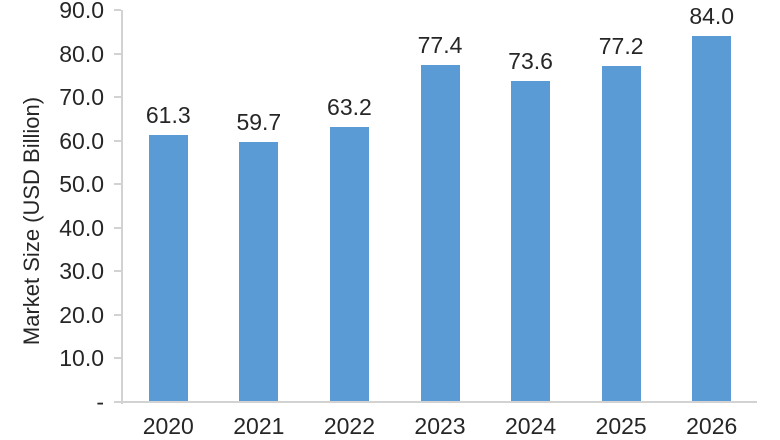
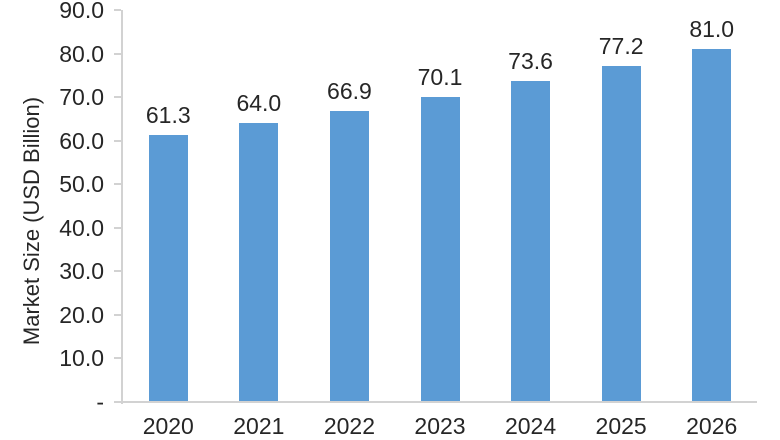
2021: 59.7 -> 64.0
2022: 63.2 -> 66.9
2023: 77.4 -> 70.1
2026: 84.0 -> 81.0
